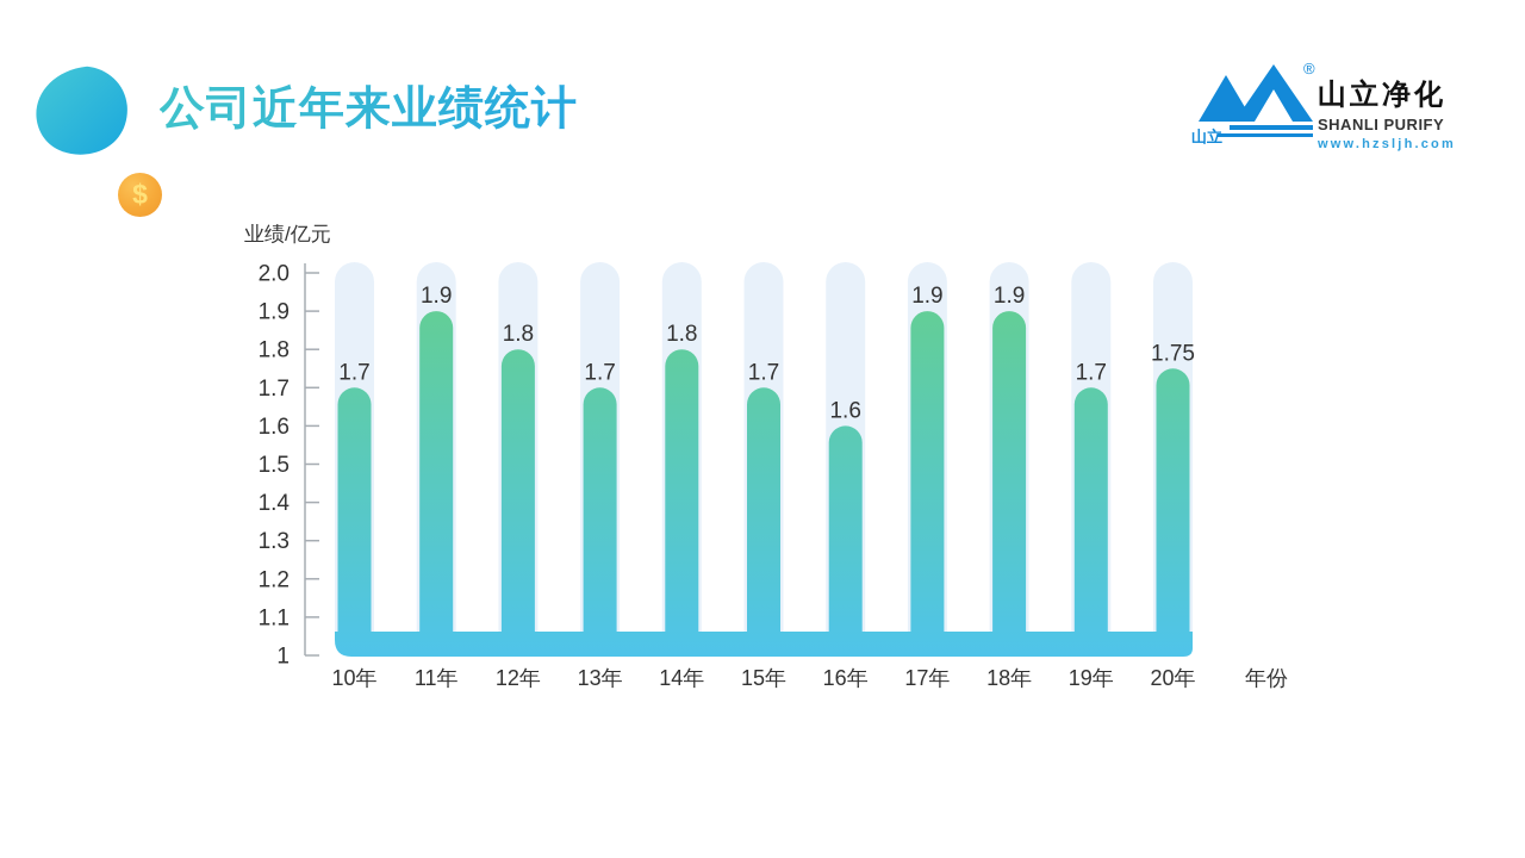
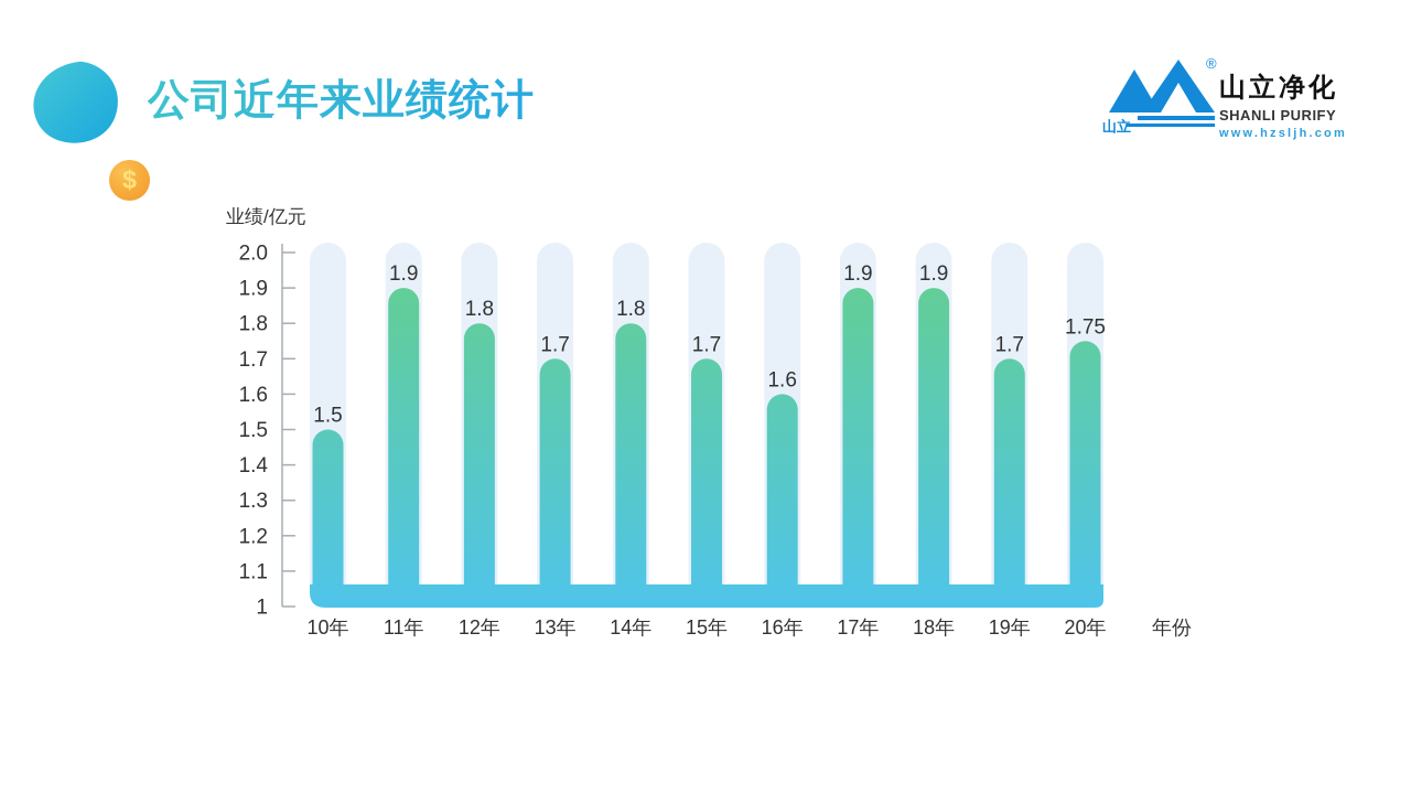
10年: 1.7 -> 1.5
